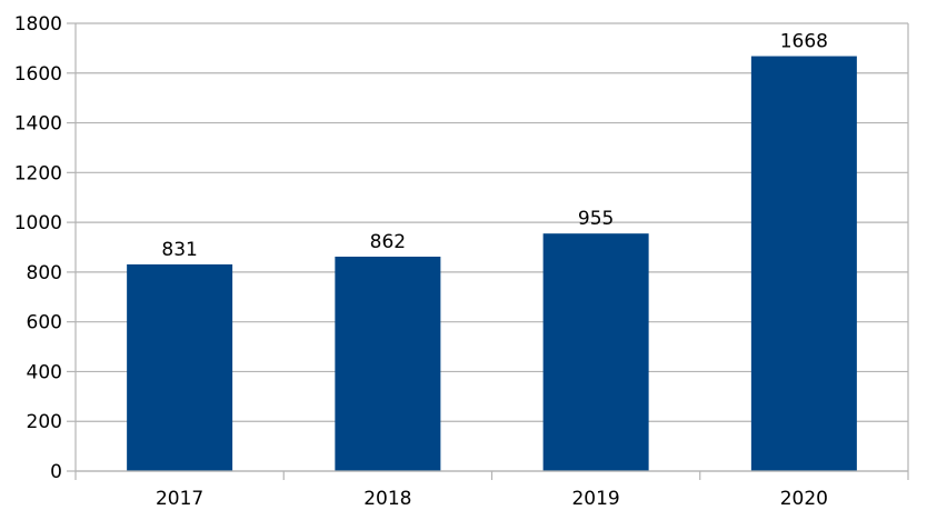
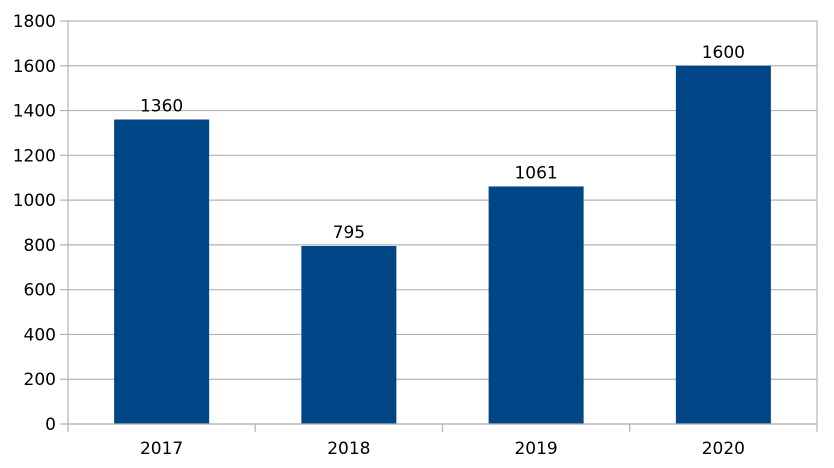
2017: 831 -> 1360
2018: 862 -> 795
2019: 955 -> 1061
2020: 1668 -> 1600
